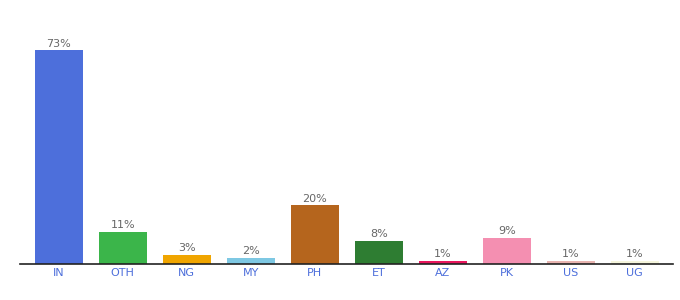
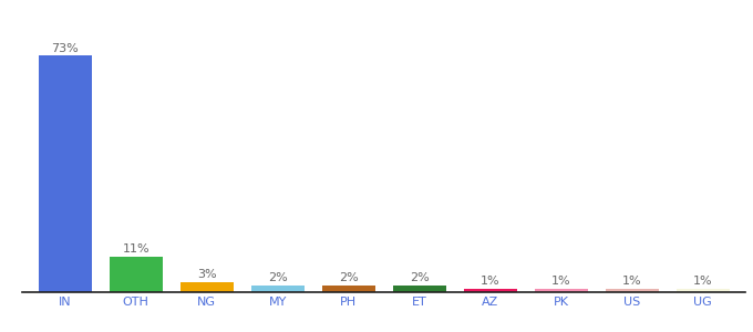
PH: 20% -> 2%
ET: 8% -> 2%
PK: 9% -> 1%
